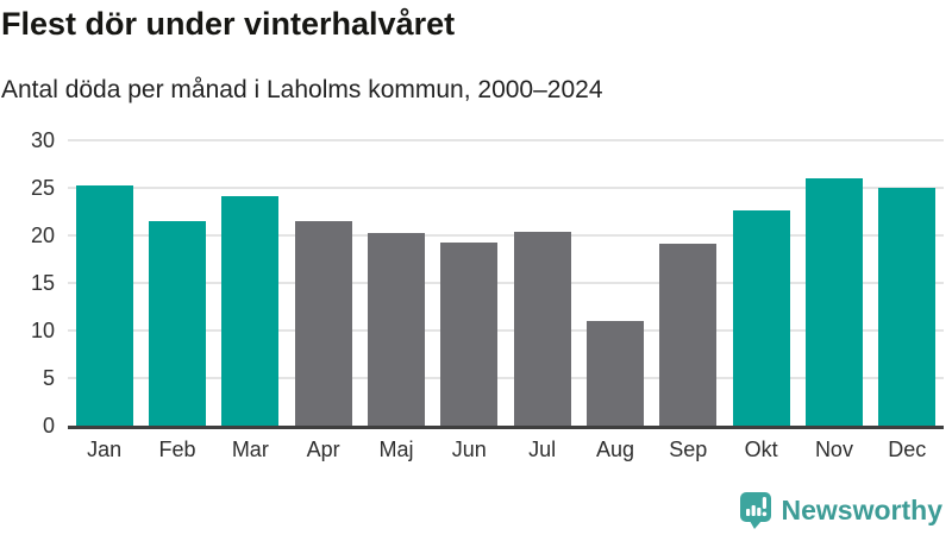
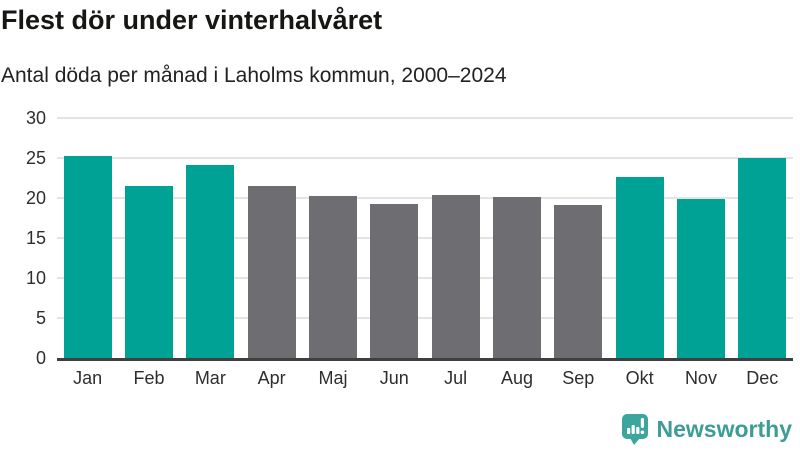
Aug: 11 -> 20
Nov: 26 -> 20
